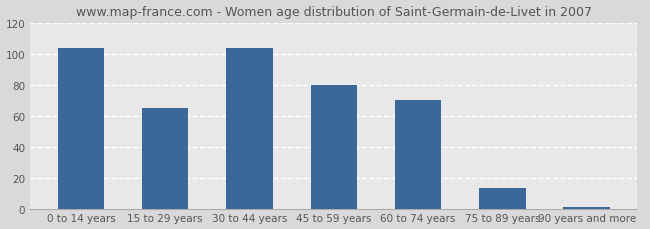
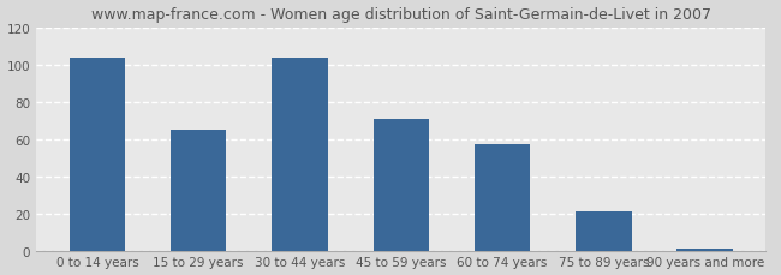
45 to 59 years: 80 -> 71
60 to 74 years: 70 -> 57
75 to 89 years: 13 -> 21
